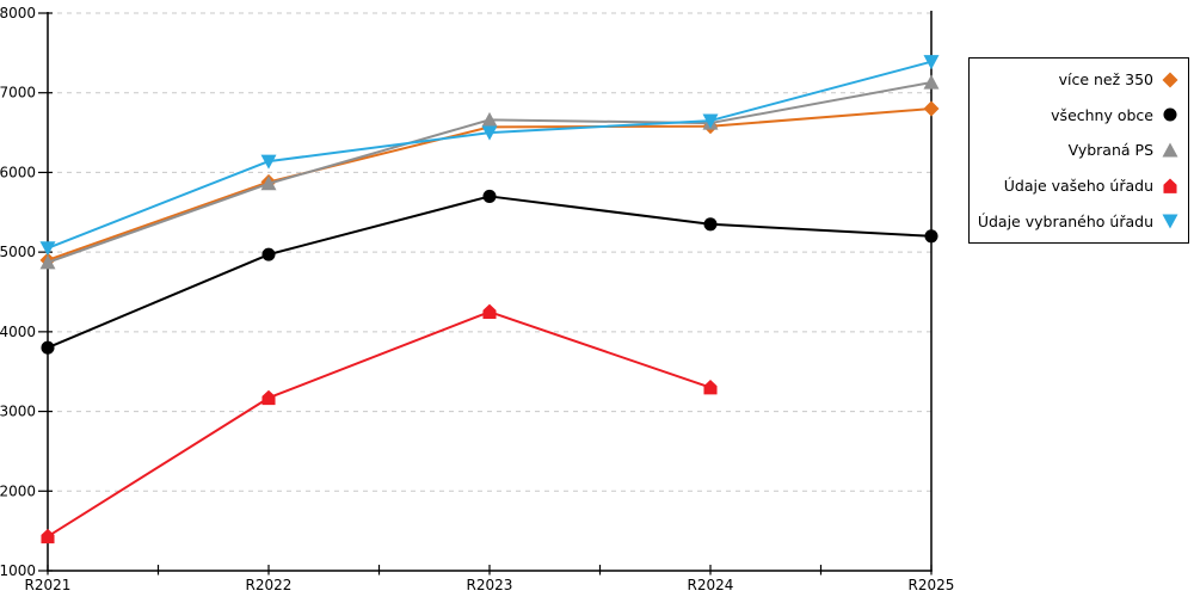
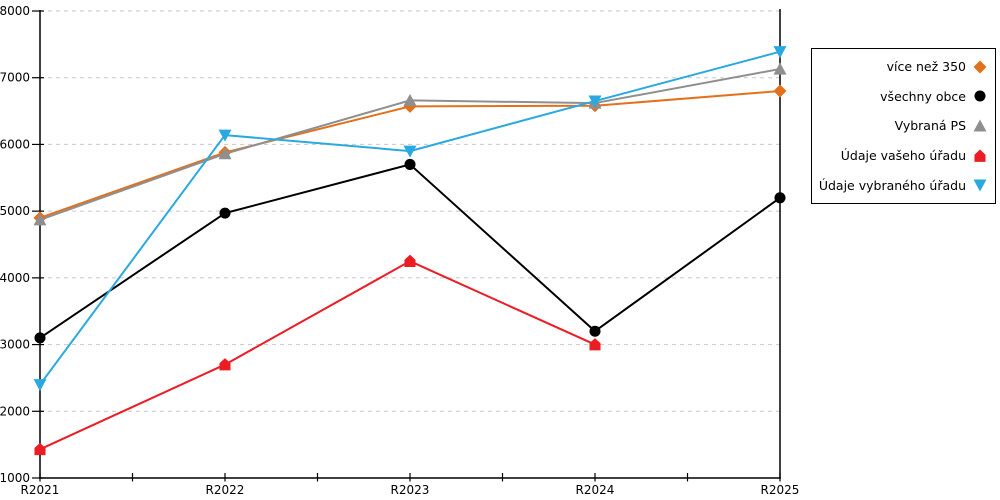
všechny obce/R2021: 3800 -> 3100
Údaje vybraného úřadu/R2021: 5000 -> 2400
Údaje vašeho úřadu/R2022: 3200 -> 2700
Údaje vybraného úřadu/R2023: 6500 -> 5900
všechny obce/R2024: 5400 -> 3200
Údaje vašeho úřadu/R2024: 3300 -> 3000
